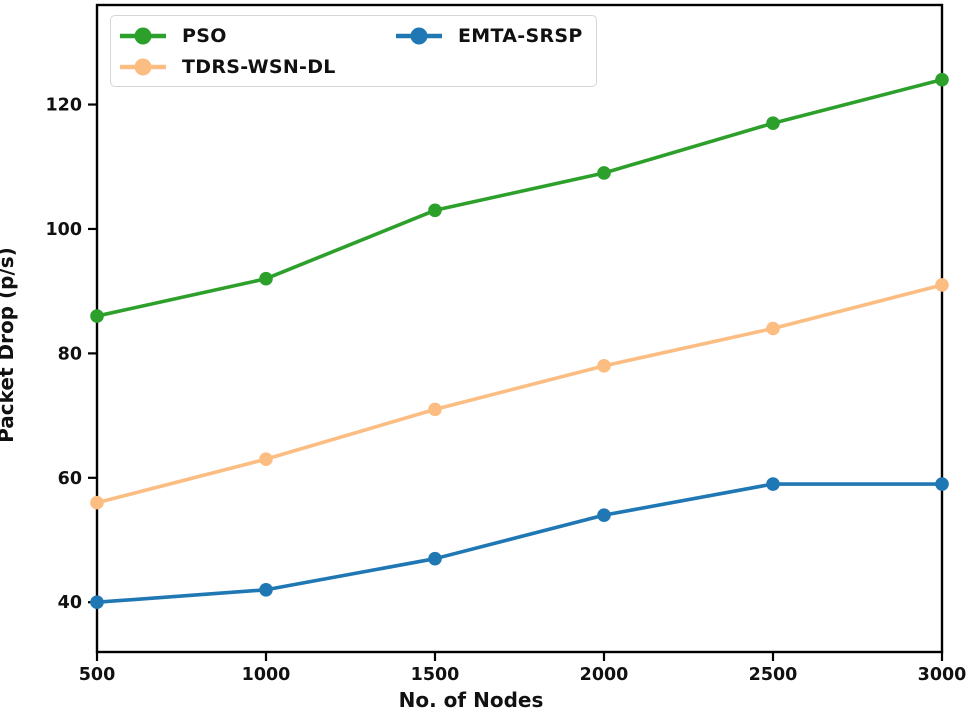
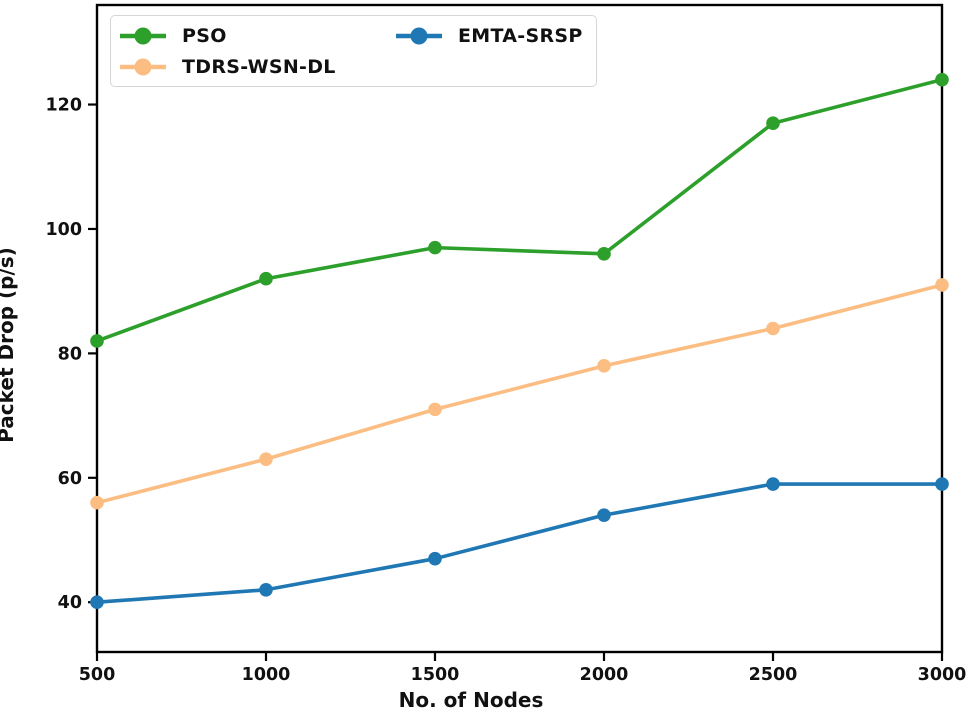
PSO/500: 86 -> 82
PSO/1500: 103 -> 97
PSO/2000: 109 -> 96
